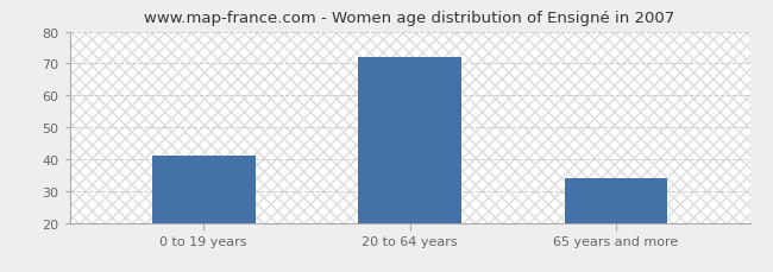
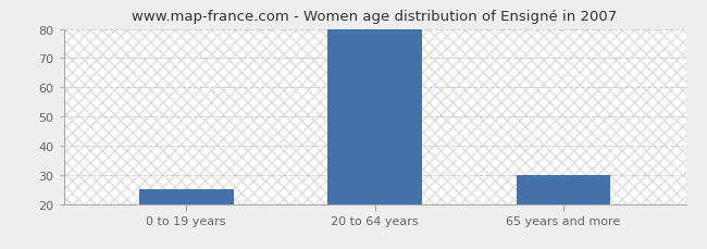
0 to 19 years: 41 -> 25
20 to 64 years: 72 -> 80
65 years and more: 34 -> 30
